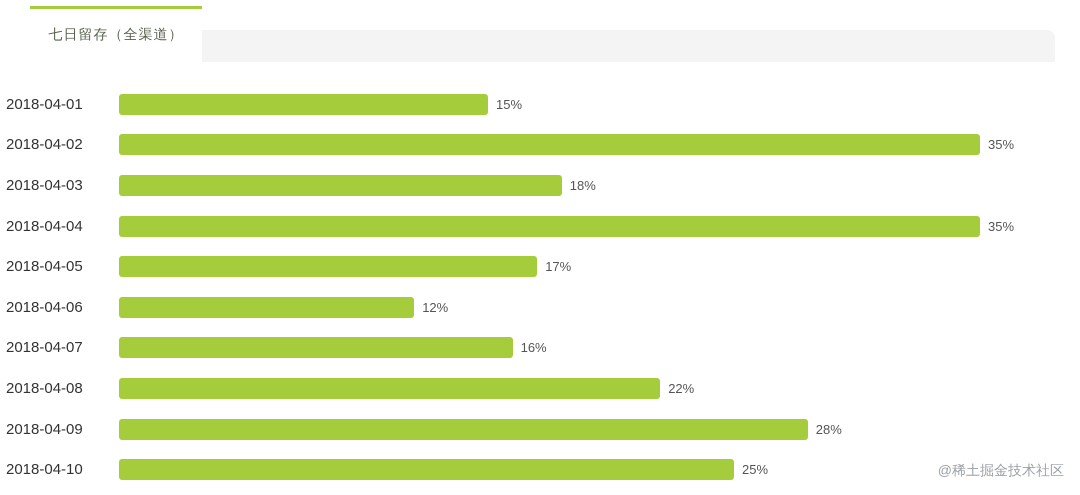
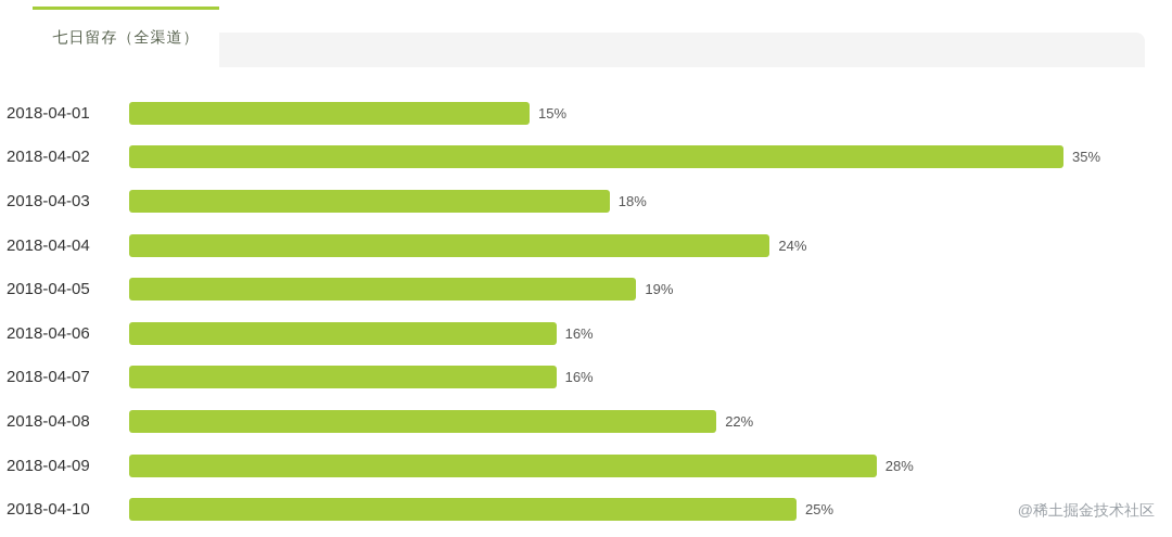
2018-04-04: 35% -> 24%
2018-04-05: 17% -> 19%
2018-04-06: 12% -> 16%
